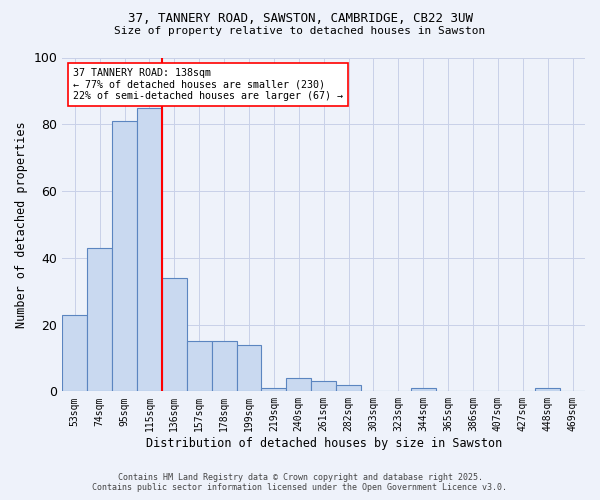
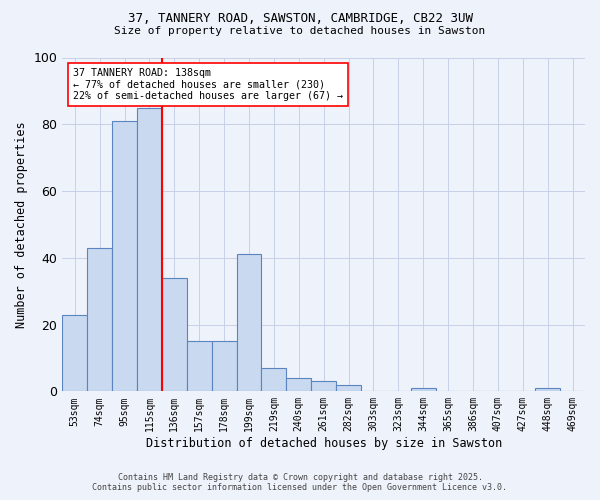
199sqm: 14 -> 41
219sqm: 1 -> 7
